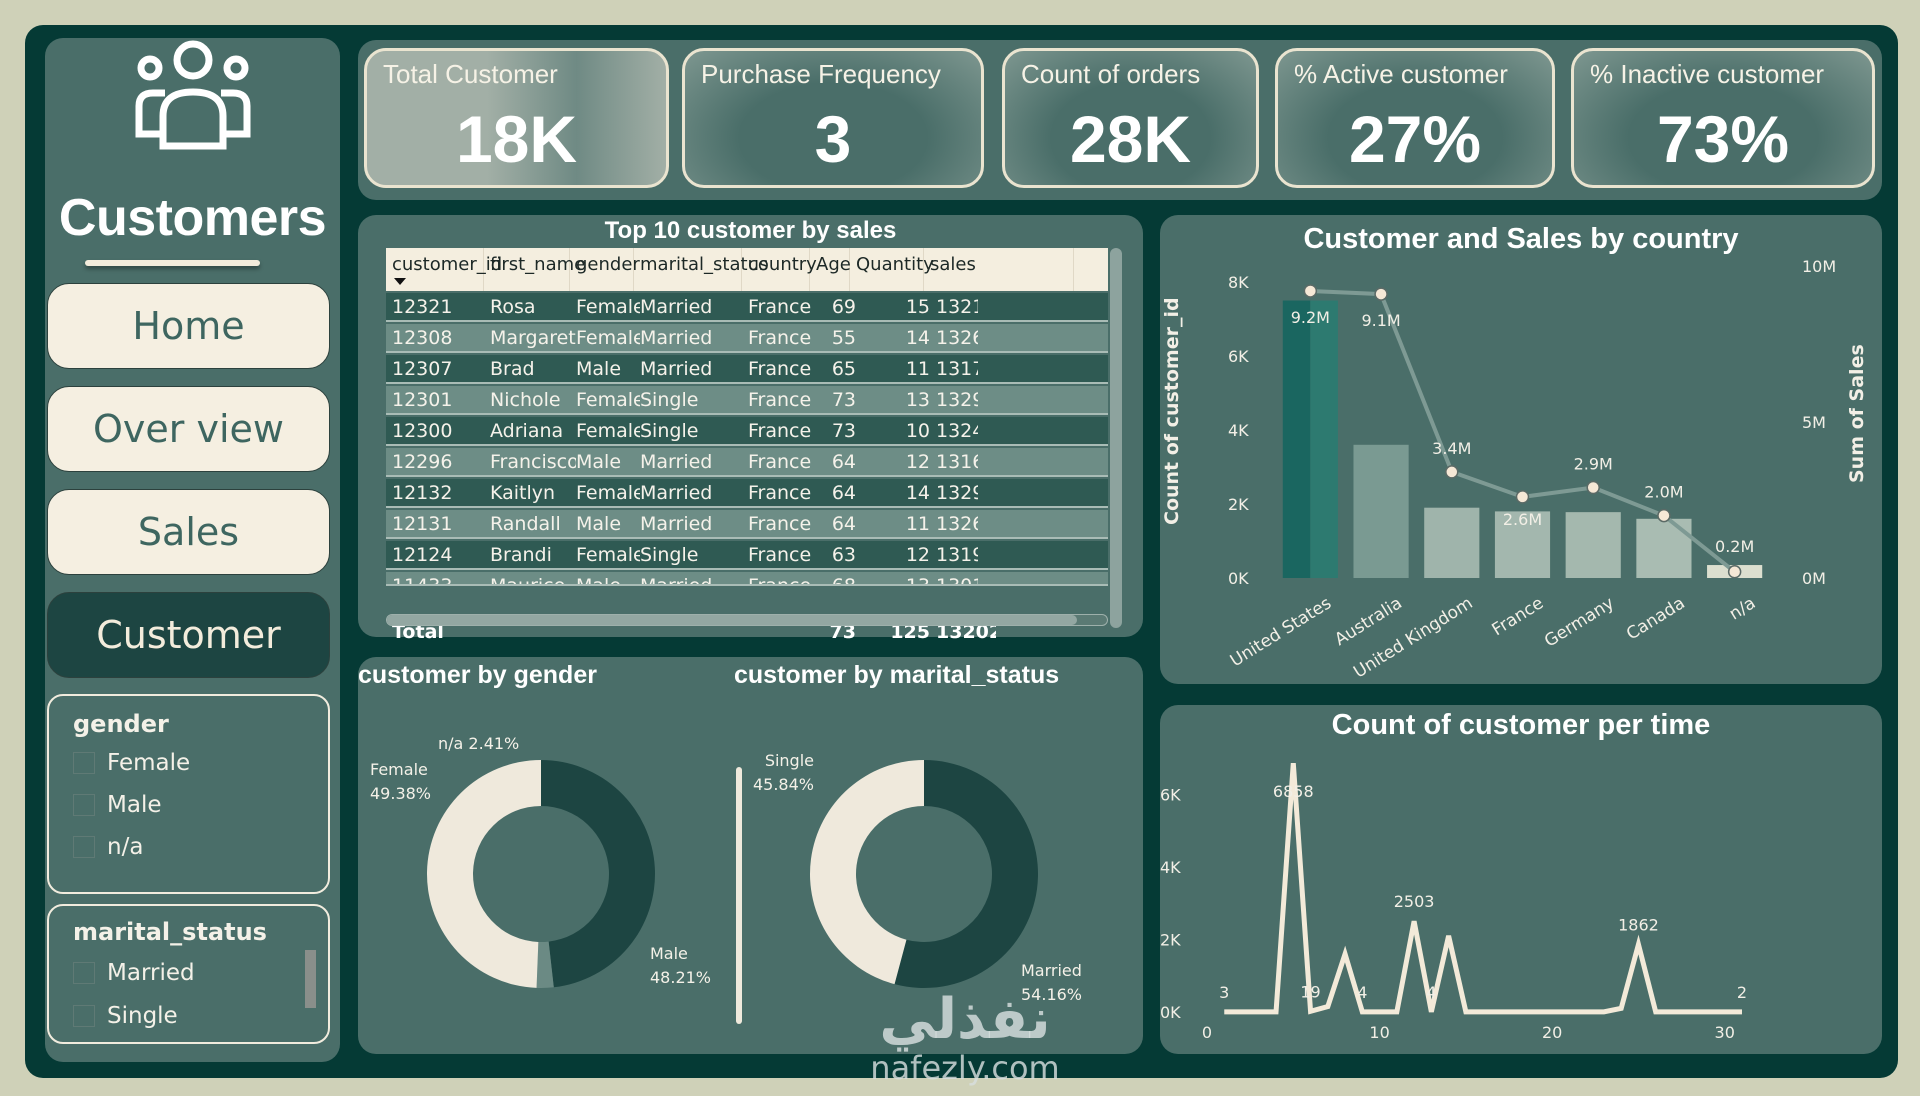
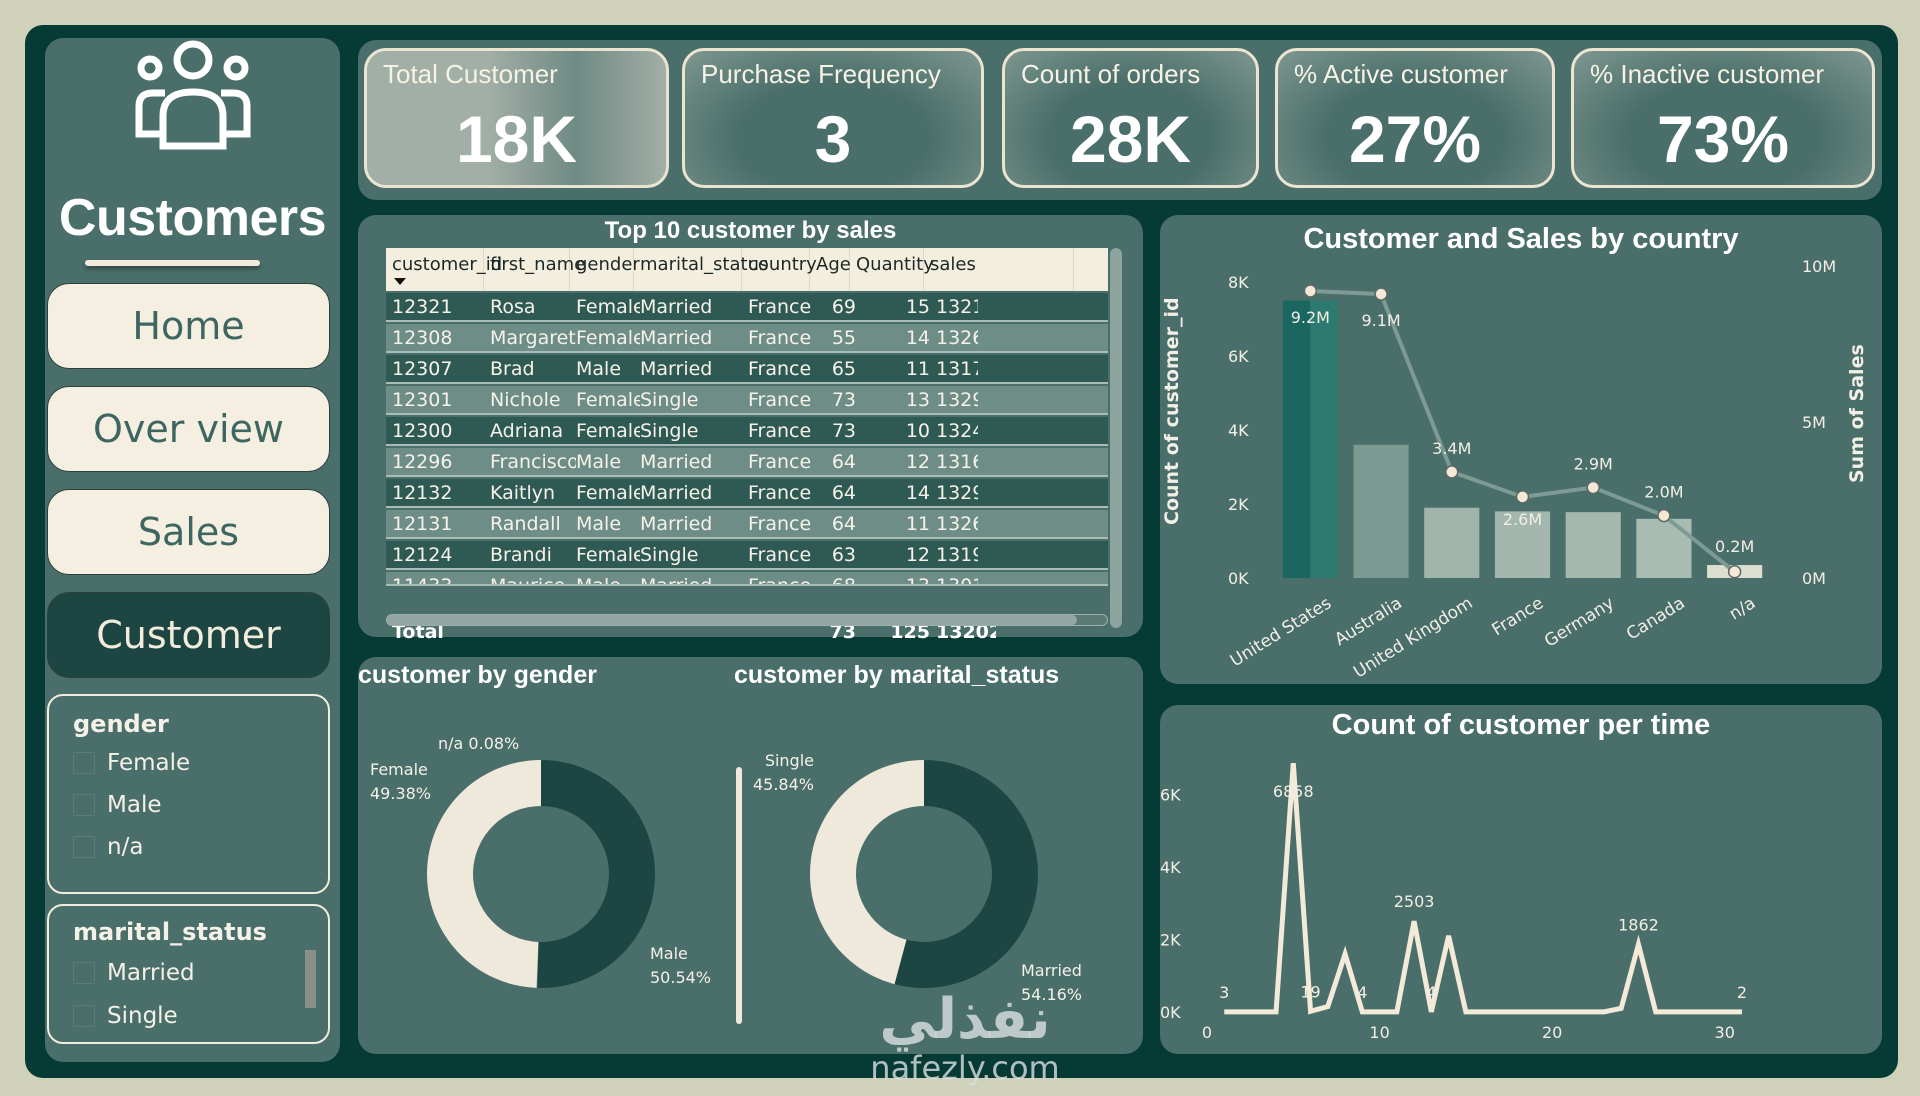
customer by gender/Male: 48.21% -> 50.54%
customer by gender/n/a: 2.41% -> 0.08%
